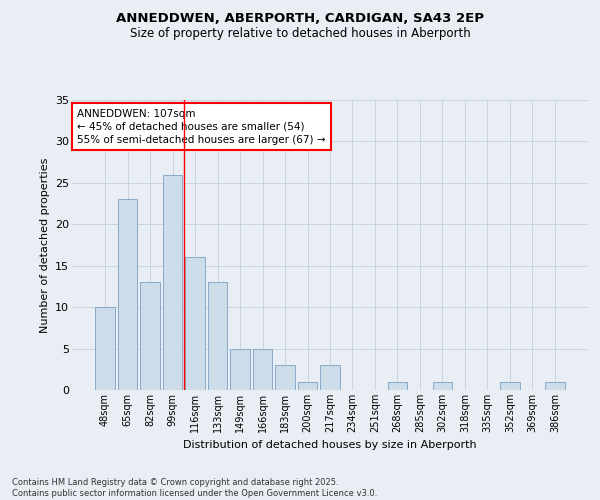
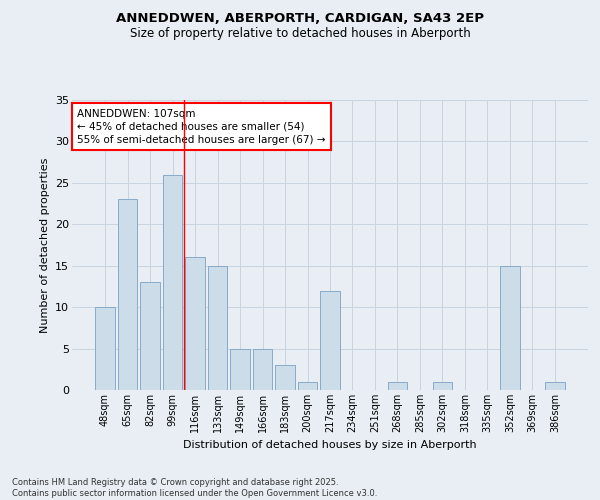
133sqm: 13 -> 15
217sqm: 3 -> 12
352sqm: 1 -> 15
